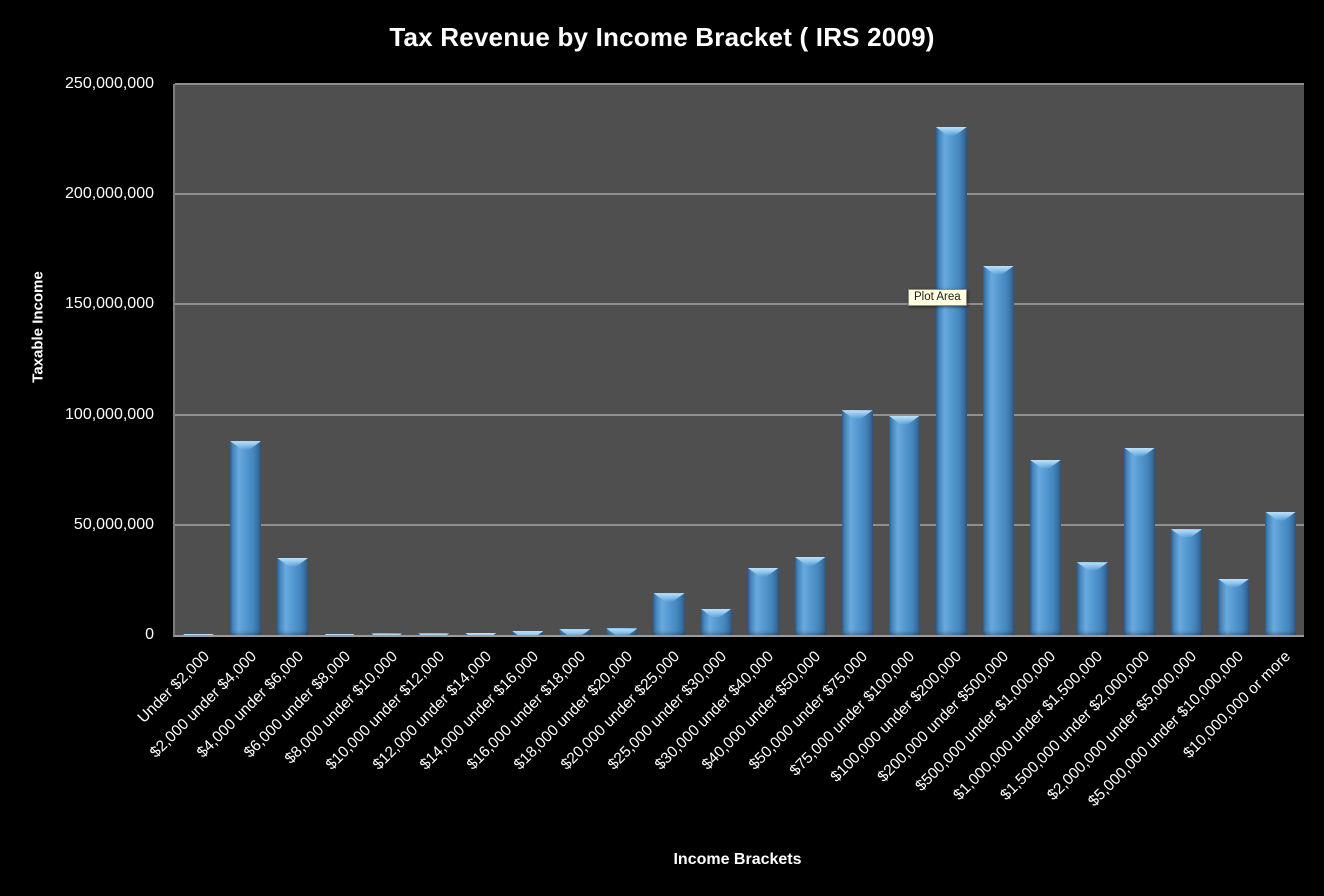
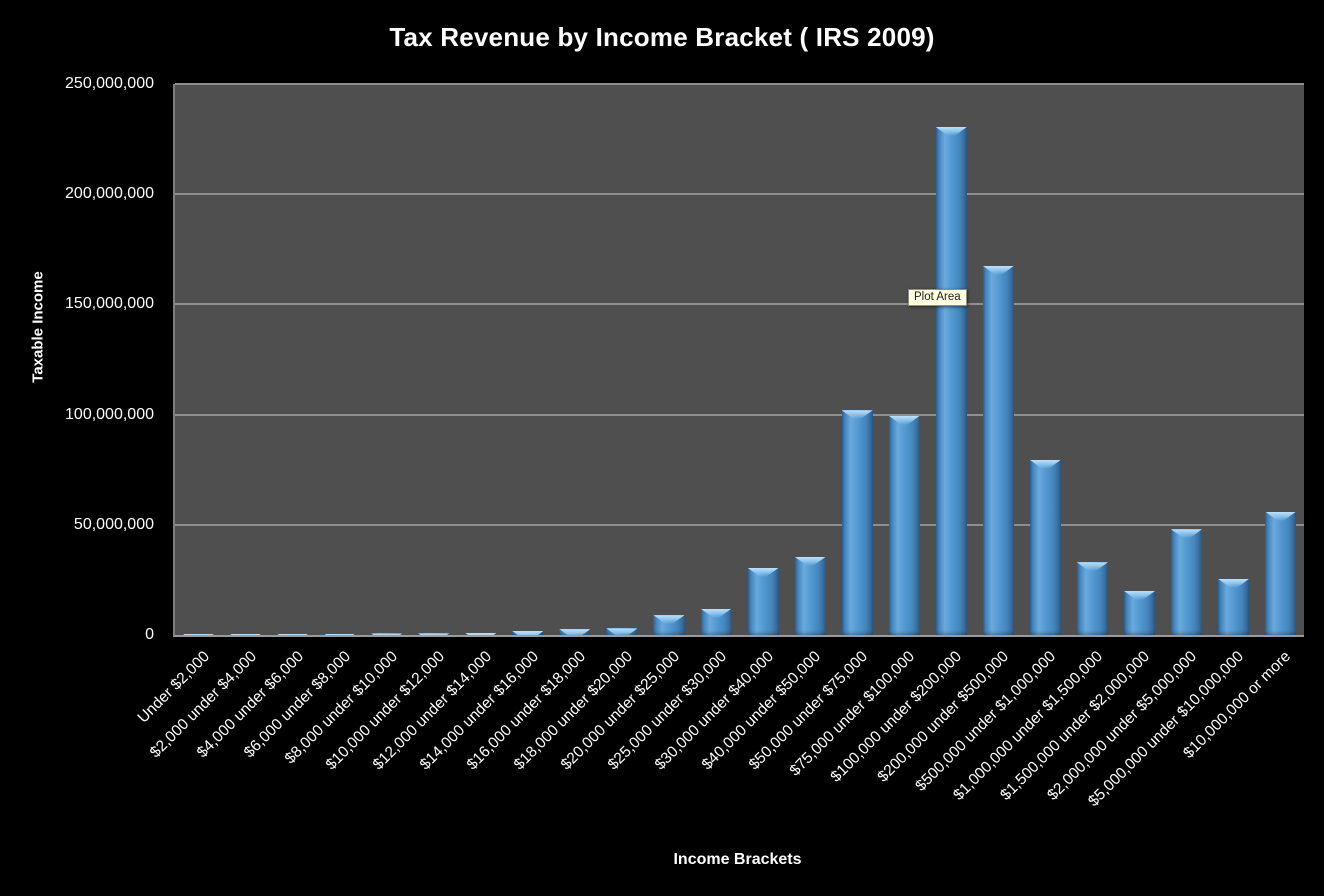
$2,000 under $4,000: 88000000 -> 1000000
$4,000 under $6,000: 35000000 -> 1000000
$20,000 under $25,000: 19000000 -> 9000000
$1,500,000 under $2,000,000: 85000000 -> 20000000
